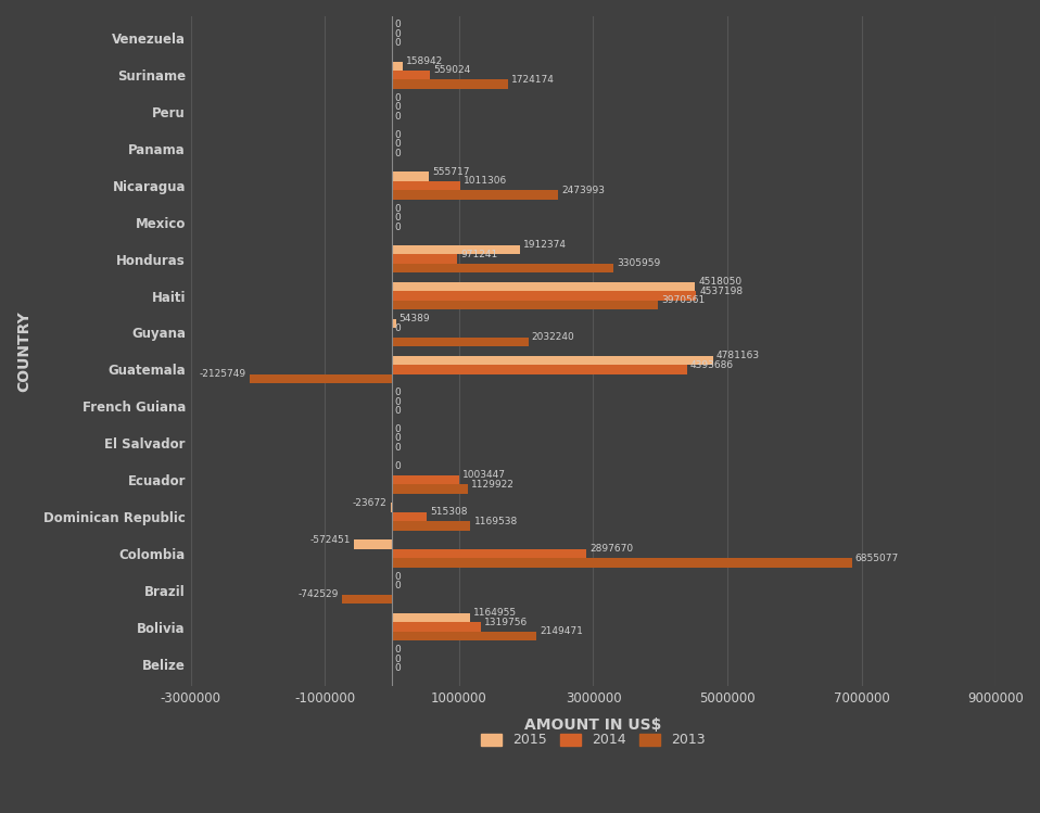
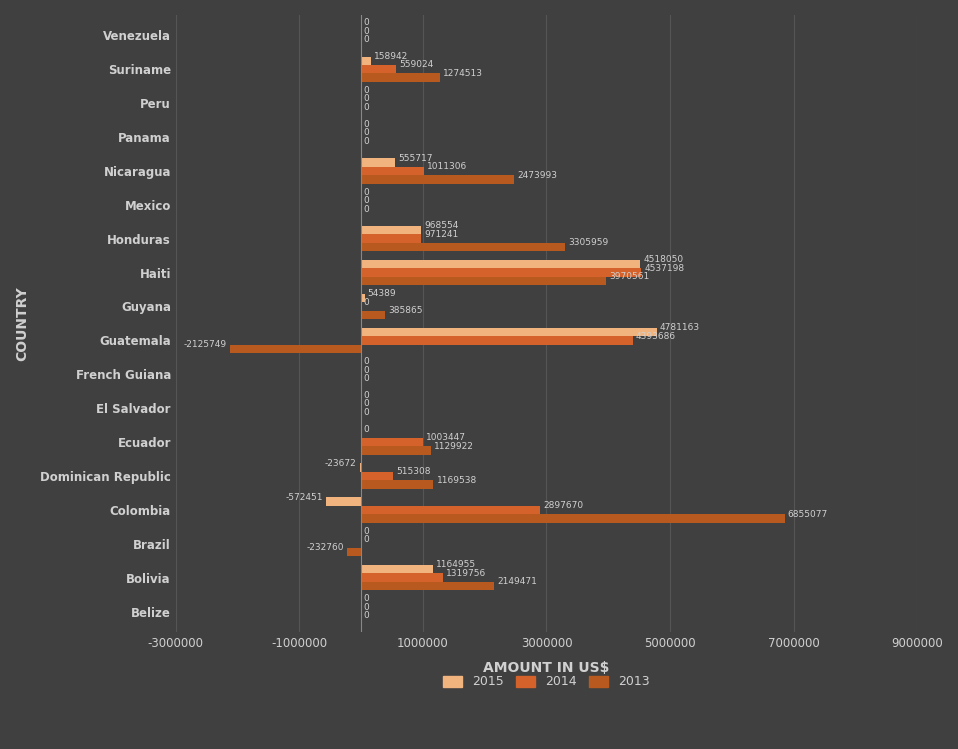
2013/Suriname: 1724174 -> 1274513
2015/Honduras: 1912374 -> 968554
2013/Guyana: 2032240 -> 385865
2013/Brazil: -742529 -> -232760
